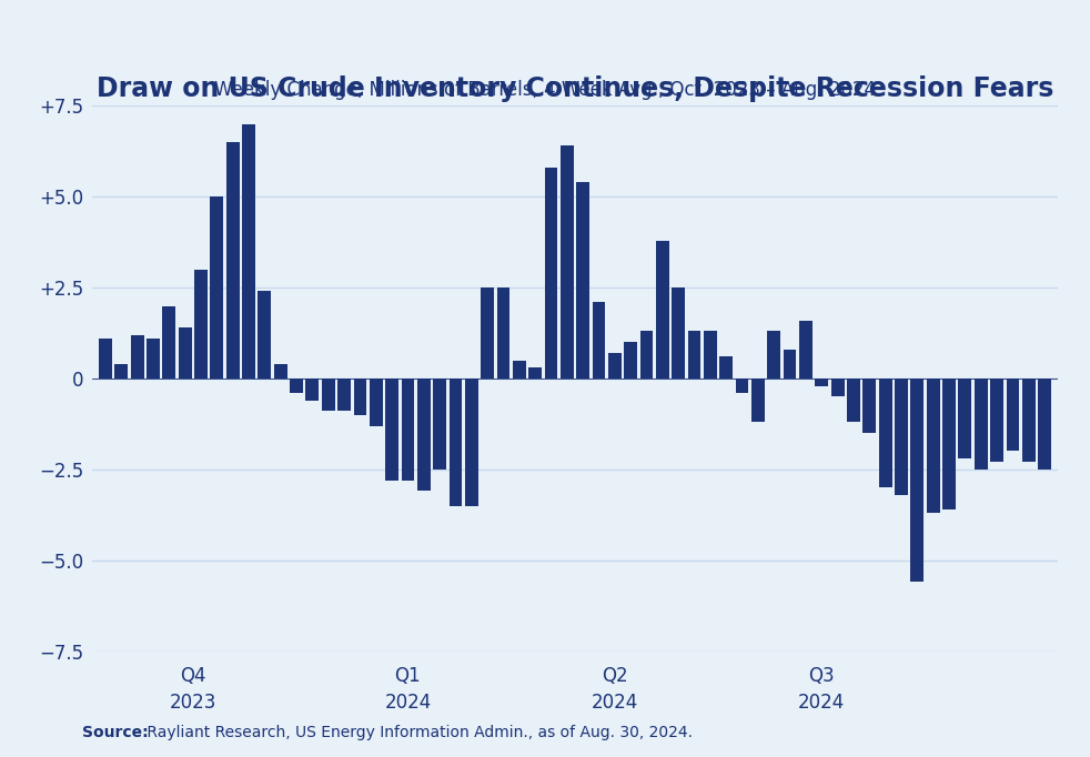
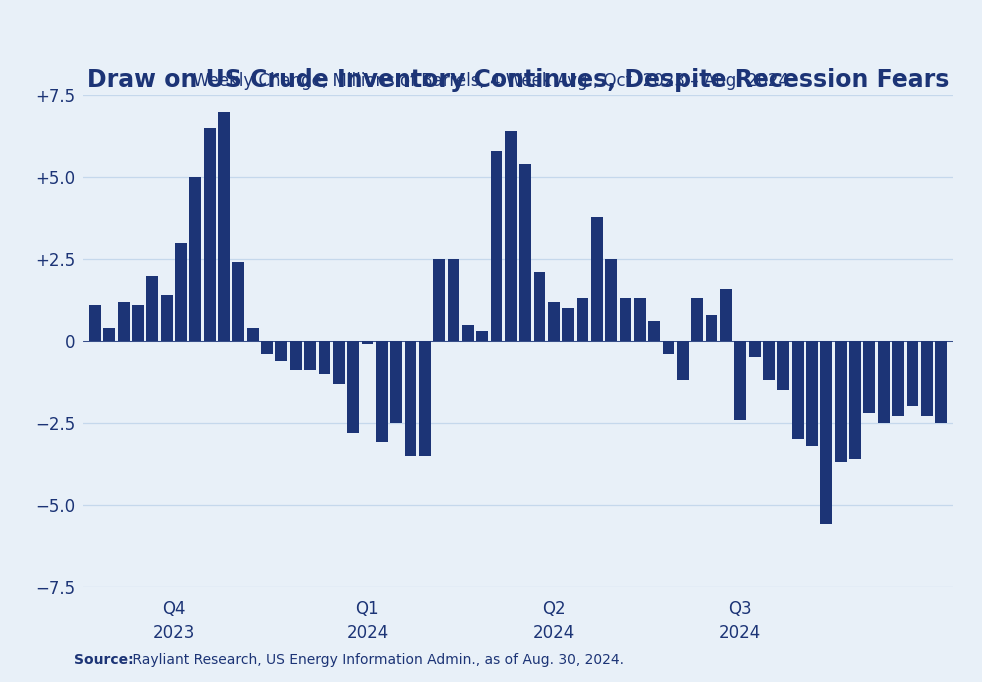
Q1 2024: -2.8 -> -0.1
Q2 2024: 0.7 -> 1.2
Q3 2024: -0.2 -> -2.4
